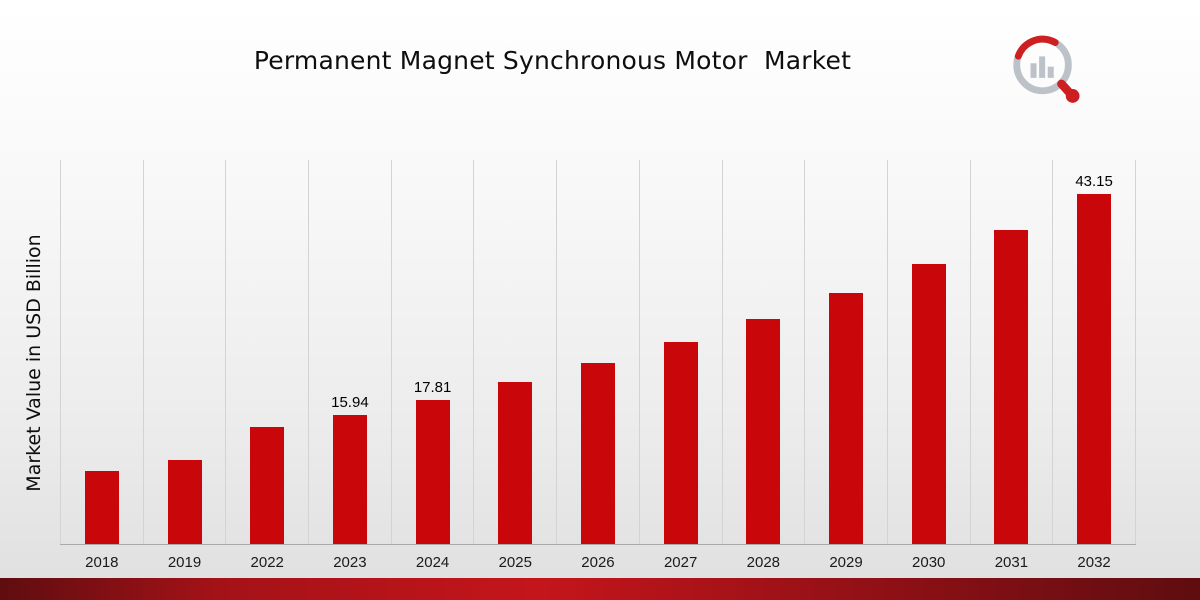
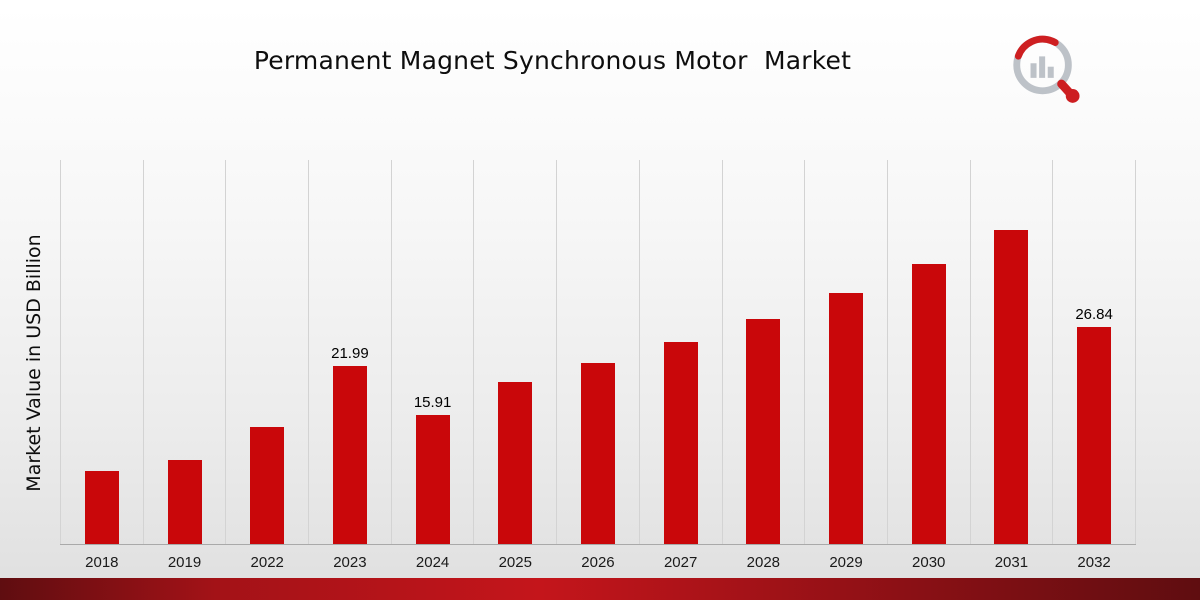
2023: 15.94 -> 21.99
2024: 17.81 -> 15.91
2032: 43.15 -> 26.84
